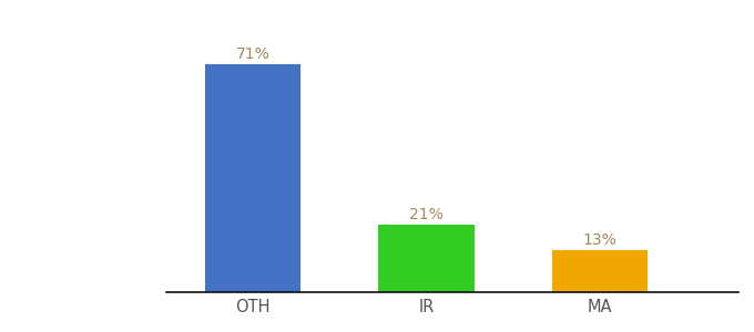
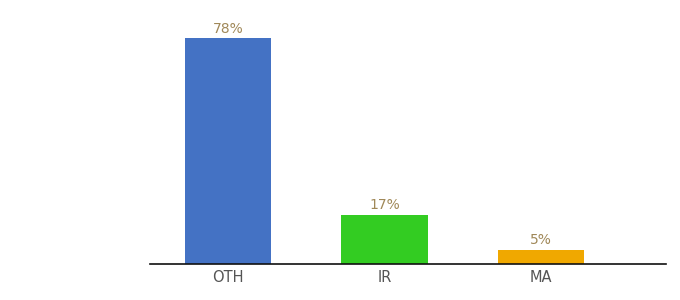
OTH: 71% -> 78%
IR: 21% -> 17%
MA: 13% -> 5%
